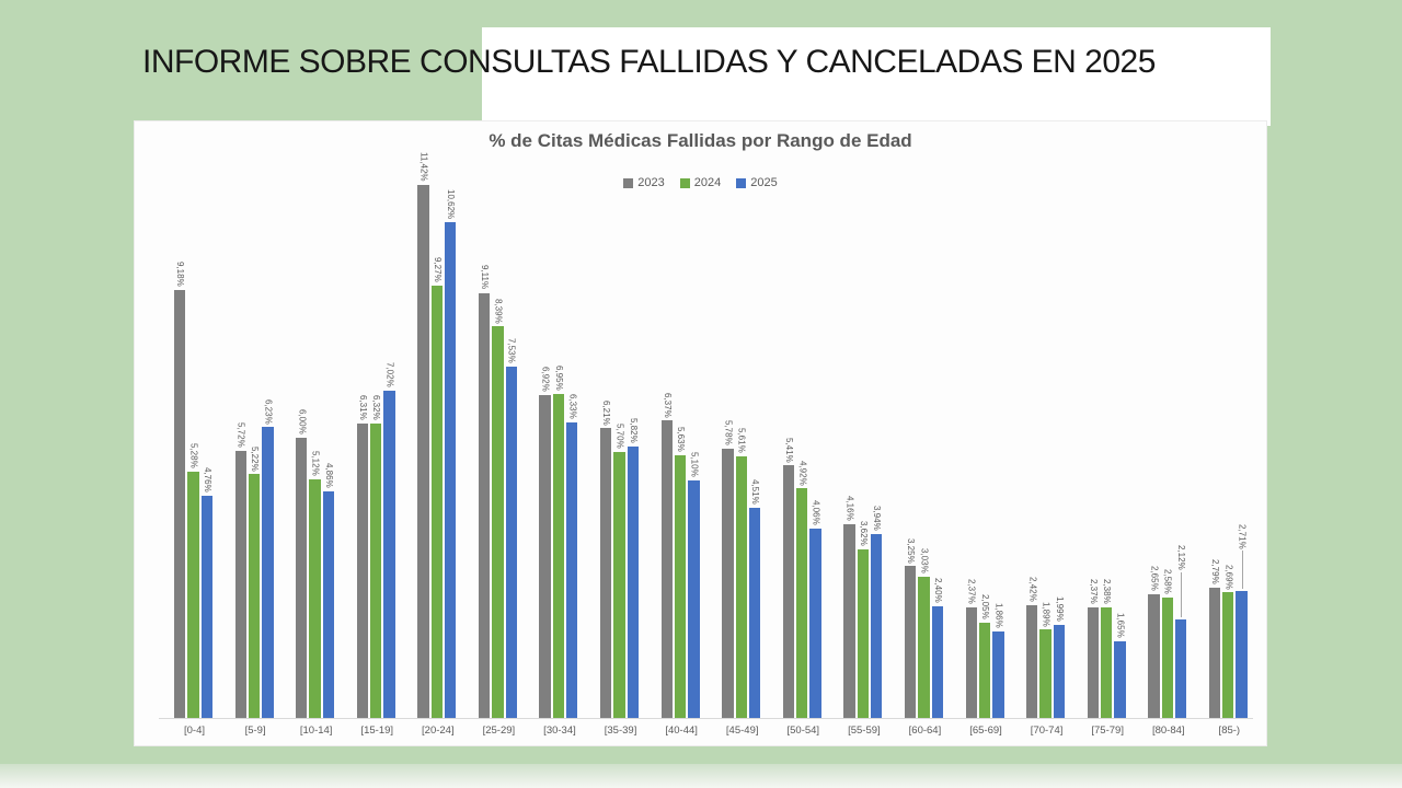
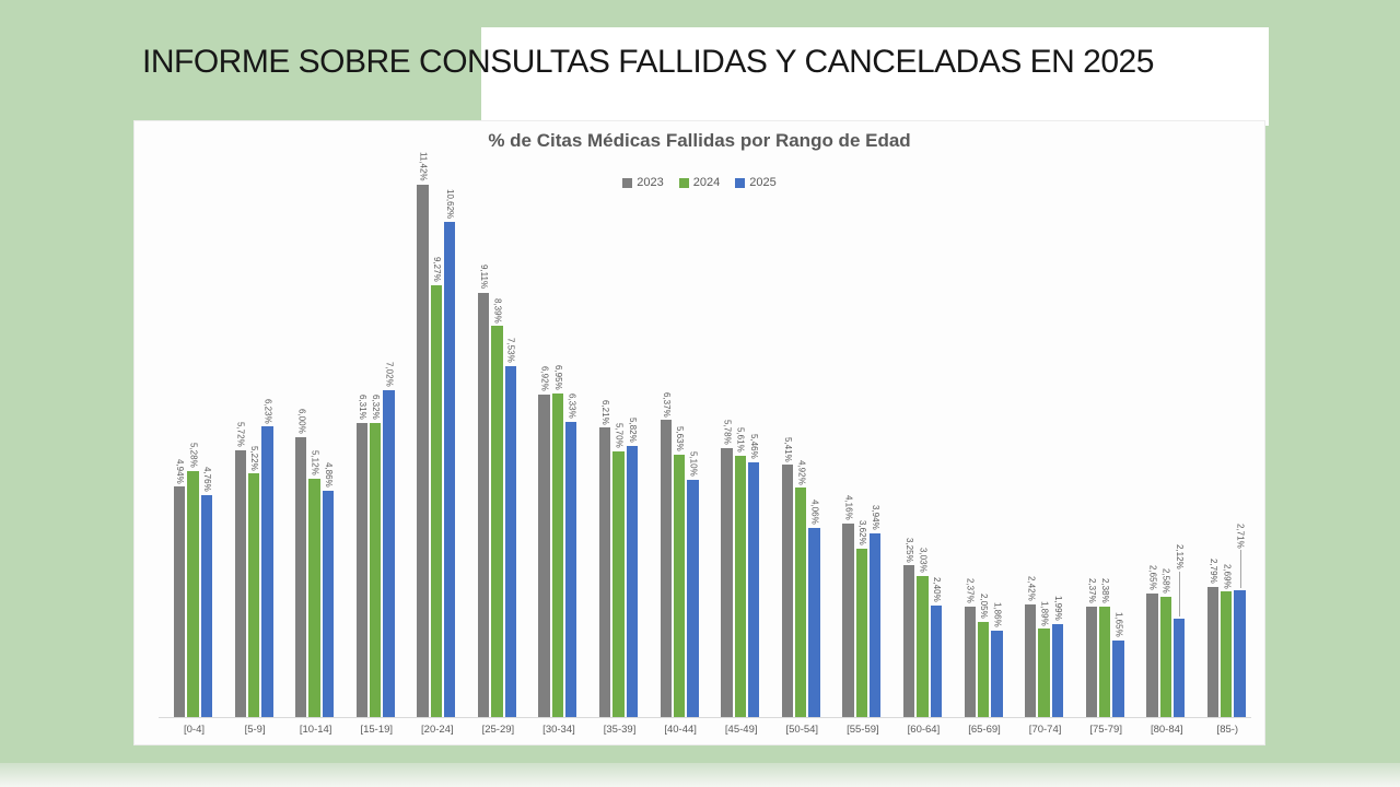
2023/[0-4]: 9,18% -> 4,94%
2025/[45-49]: 4,51% -> 5,46%
